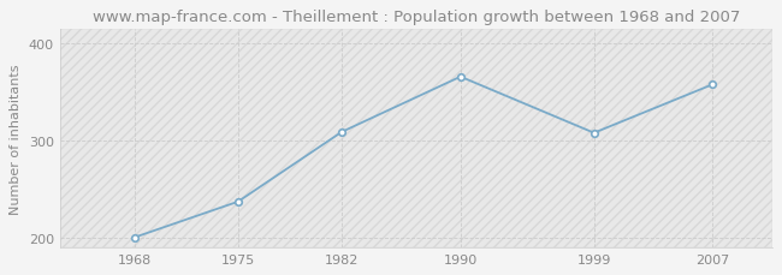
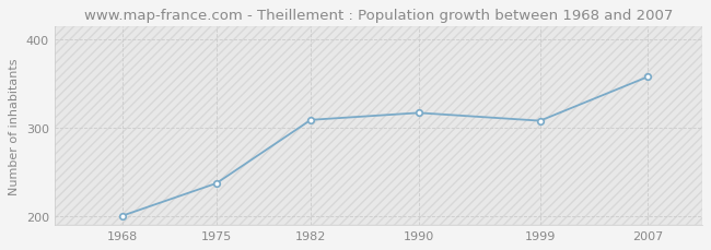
1990: 366 -> 317
